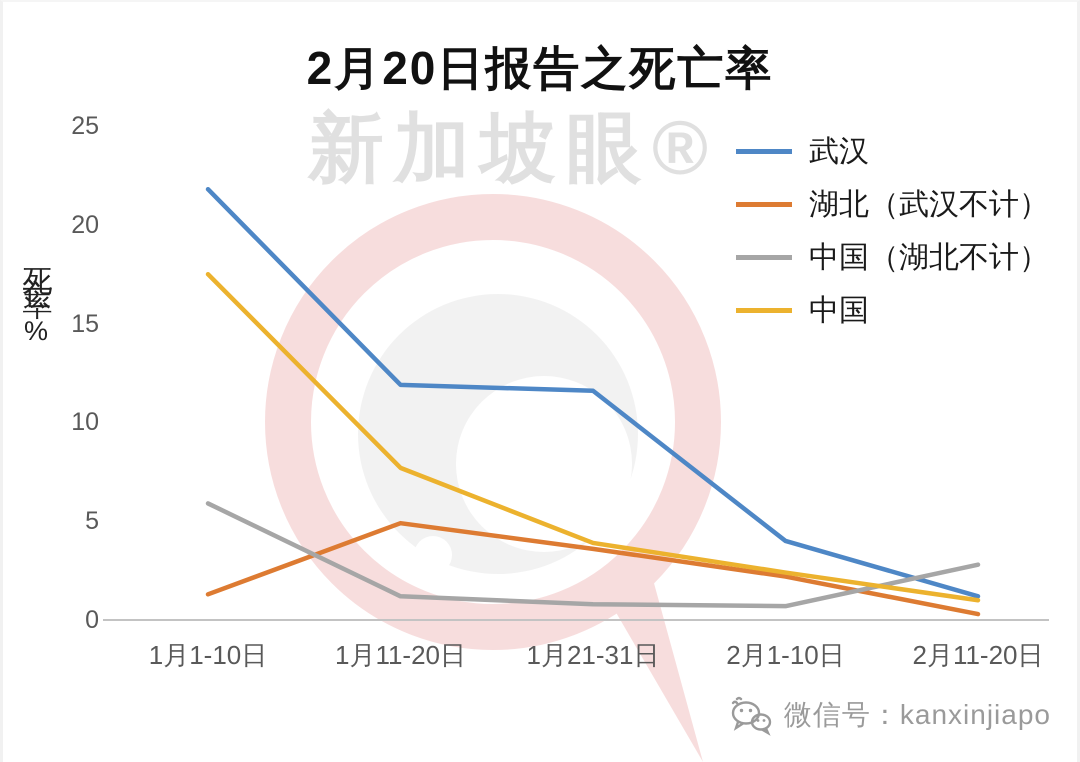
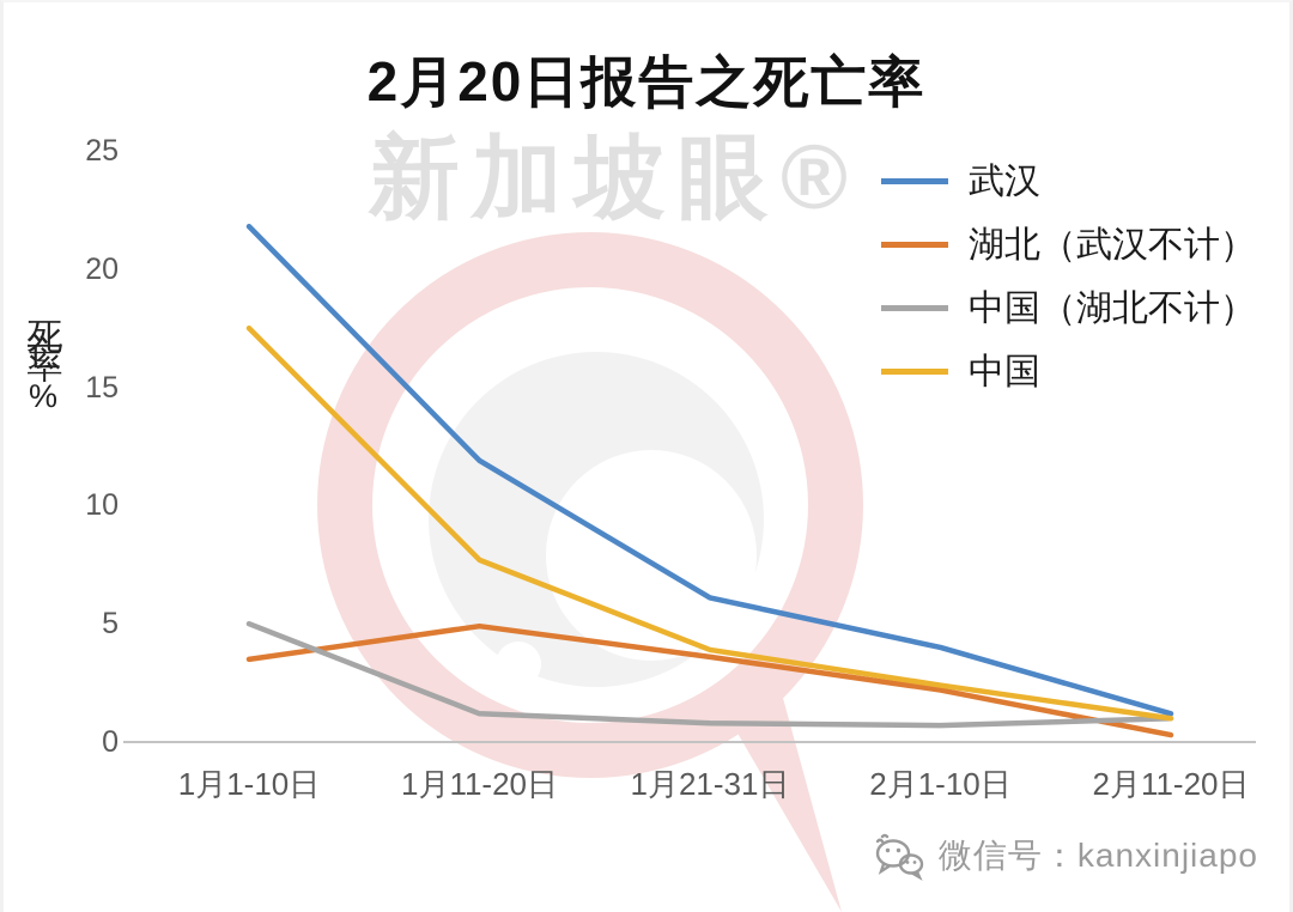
湖北（武汉不计）/1月1-10日: 1.3 -> 3.5
中国（湖北不计）/1月1-10日: 5.9 -> 5.0
武汉/1月21-31日: 11.6 -> 6.1
中国（湖北不计）/2月11-20日: 2.8 -> 1.0
